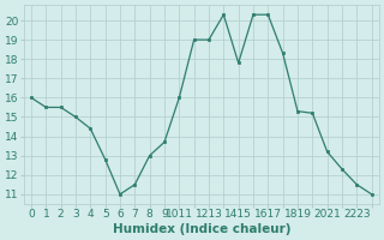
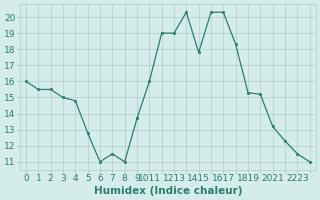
4: 14.4 -> 14.8
8: 13.0 -> 11.0
